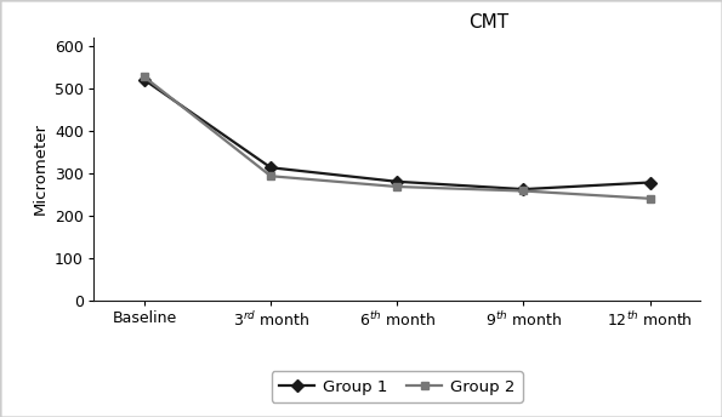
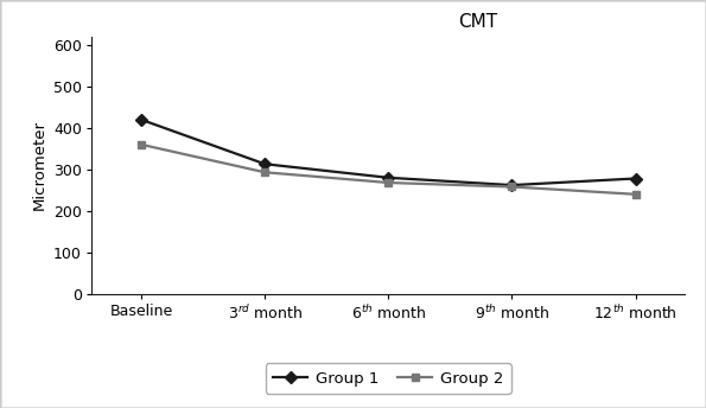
Group 1/Baseline: 520 -> 420
Group 2/Baseline: 527 -> 360
